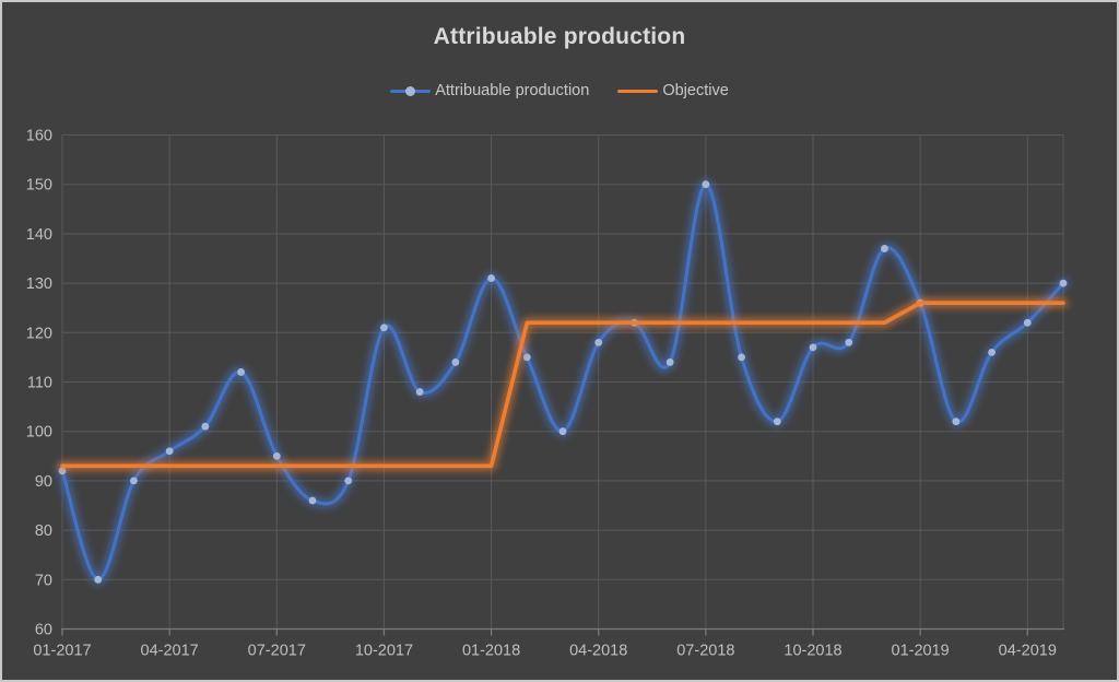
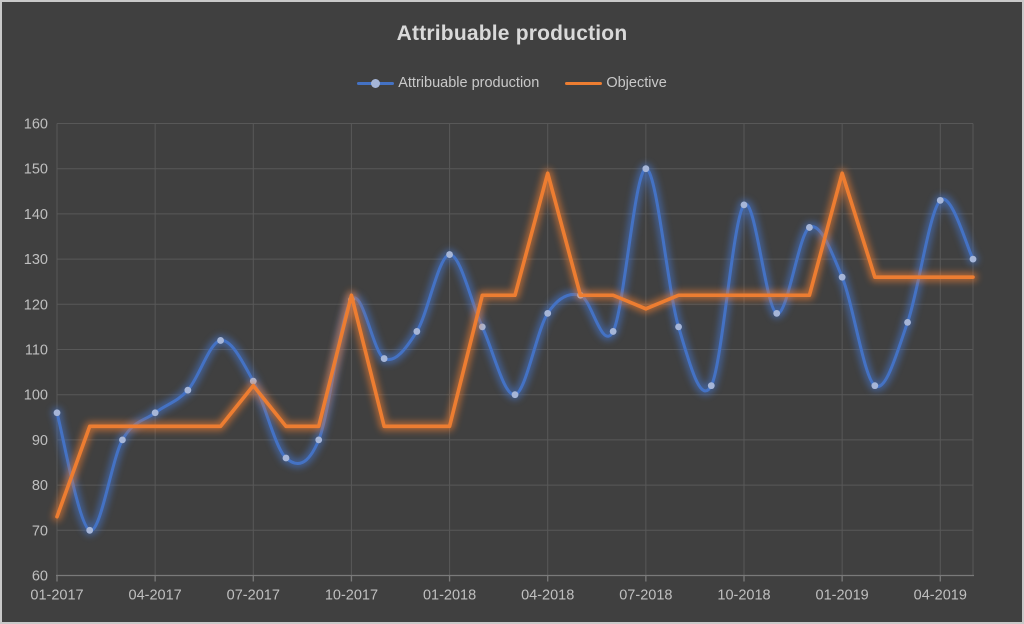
Attribuable production/01-2017: 92 -> 96
Objective/01-2017: 93 -> 73
Attribuable production/07-2017: 95 -> 103
Objective/07-2017: 93 -> 102
Objective/10-2017: 93 -> 122
Objective/04-2018: 122 -> 149
Objective/07-2018: 122 -> 119
Attribuable production/10-2018: 117 -> 142
Objective/01-2019: 126 -> 149
Attribuable production/04-2019: 122 -> 143
